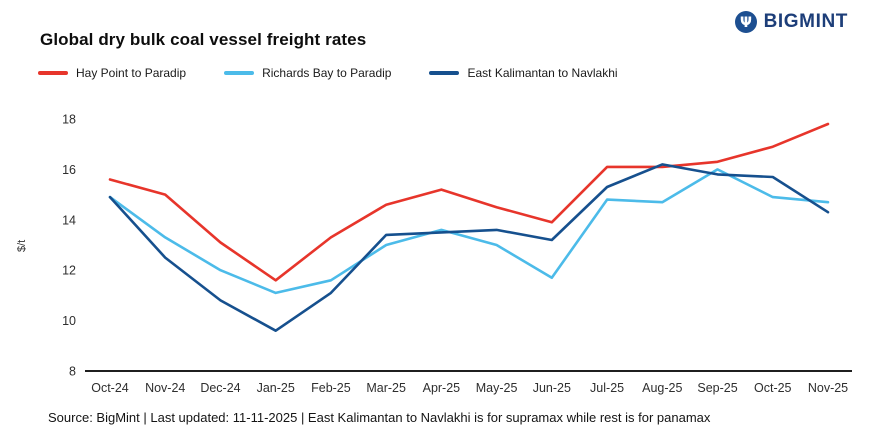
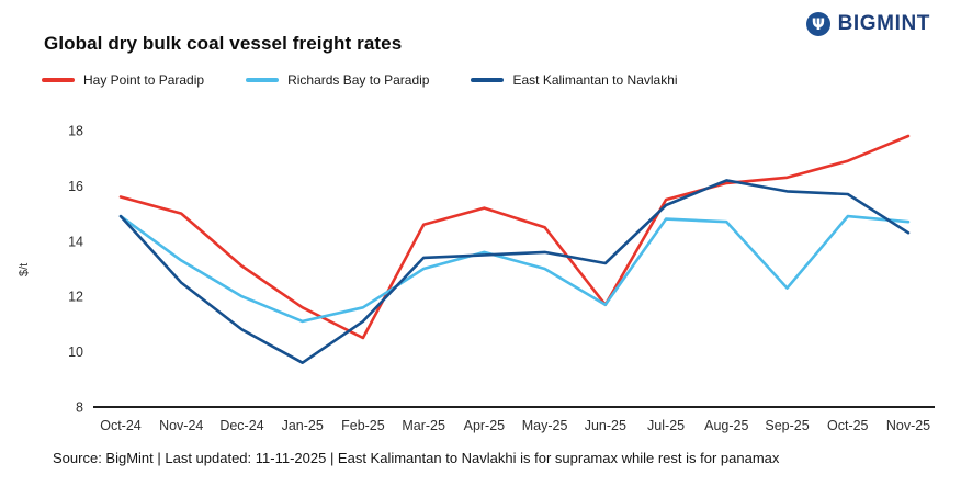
Hay Point to Paradip/Feb-25: 13.3 -> 10.5
Hay Point to Paradip/Jun-25: 13.9 -> 11.7
Hay Point to Paradip/Jul-25: 16.1 -> 15.5
Richards Bay to Paradip/Sep-25: 16.0 -> 12.3
